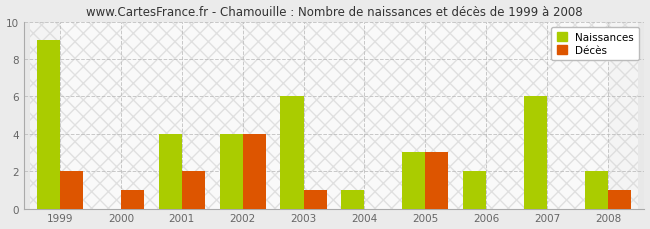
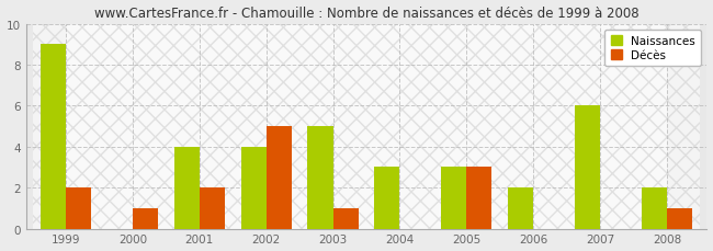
Décès/2002: 4 -> 5
Naissances/2003: 6 -> 5
Naissances/2004: 1 -> 3
